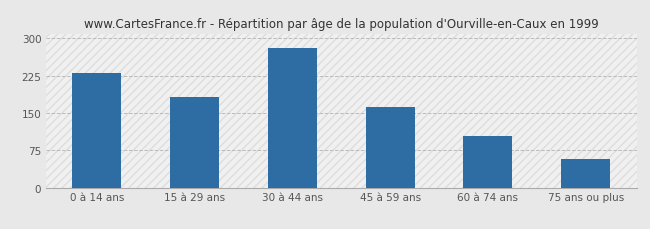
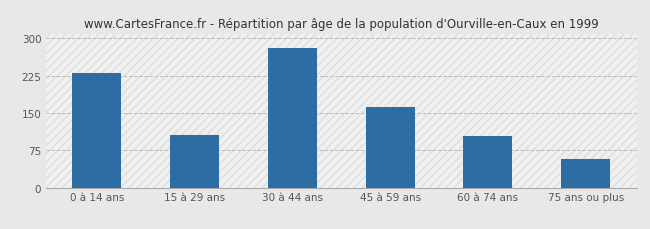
15 à 29 ans: 183 -> 105
